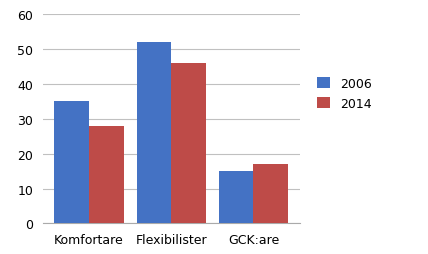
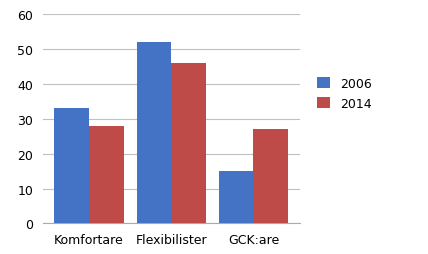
2006/Komfortare: 35 -> 33
2014/GCK:are: 17 -> 27
